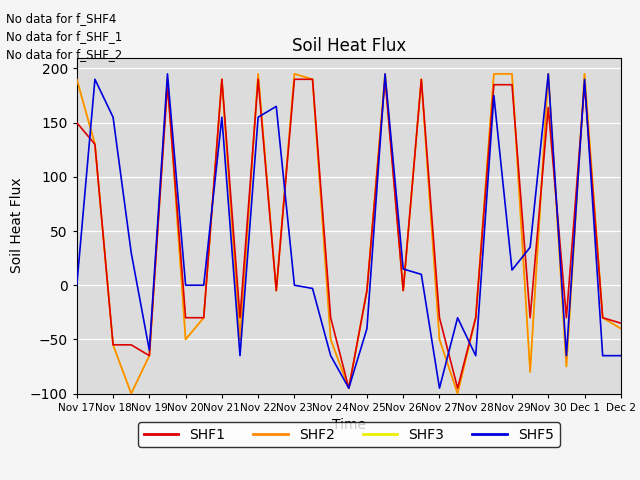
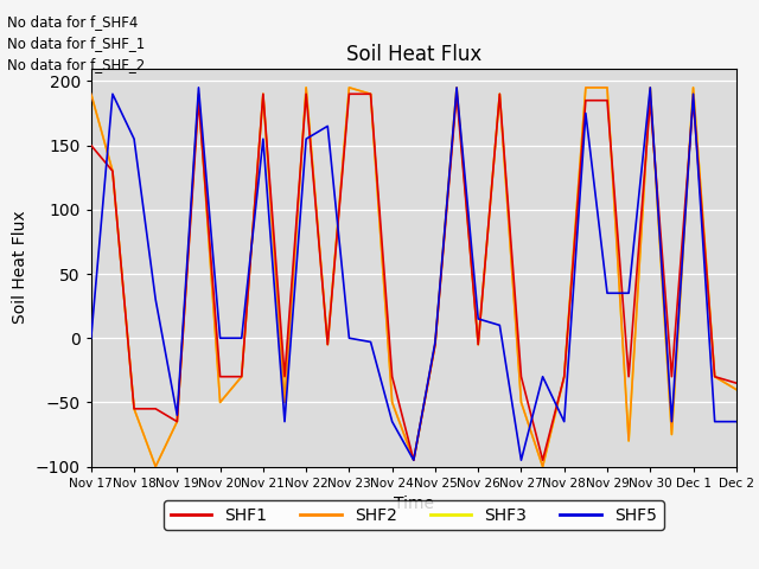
SHF5/Nov 25: -40 -> -3
SHF5/Nov 29: 14 -> 35
SHF1/Nov 30: 164 -> 185
